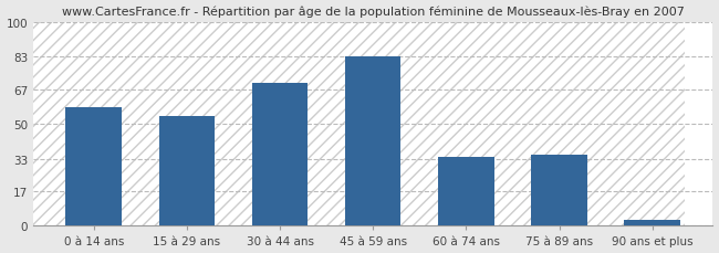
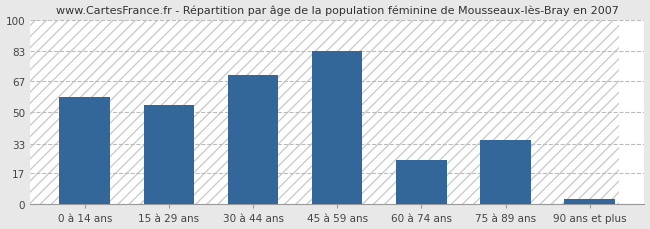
60 à 74 ans: 34 -> 24
